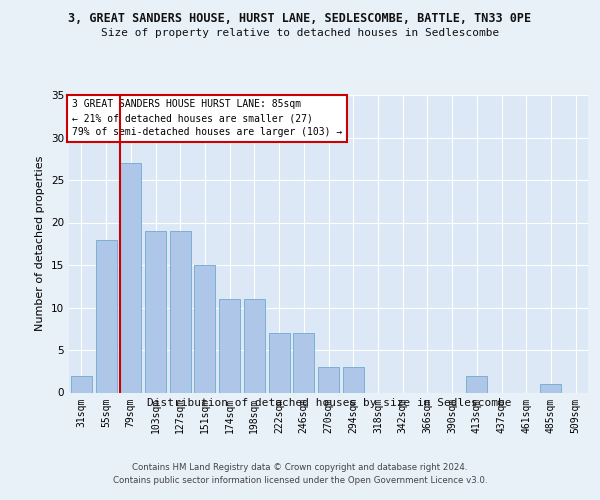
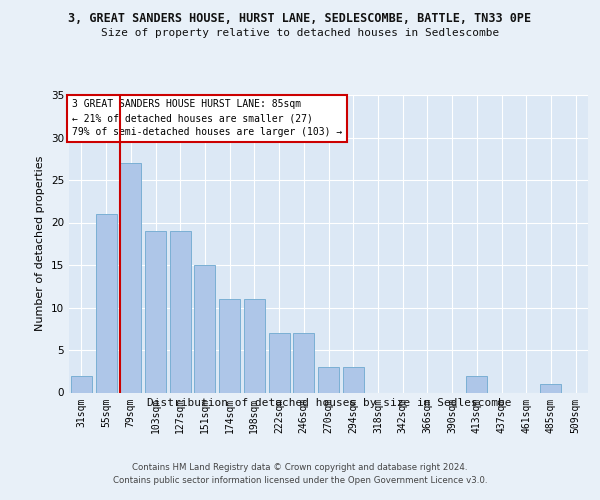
55sqm: 18 -> 21
